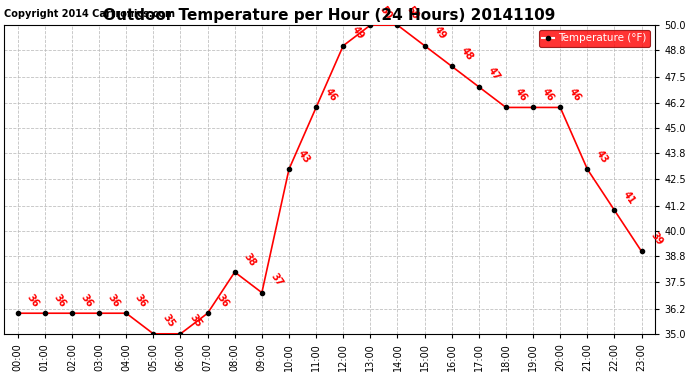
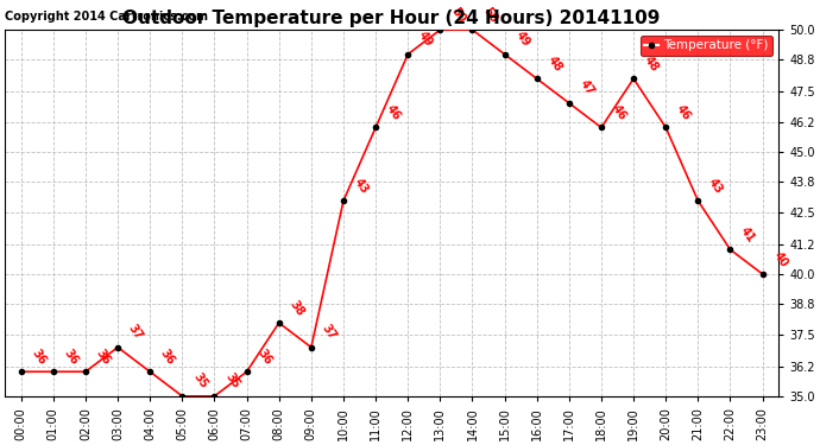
03:00: 36 -> 37
19:00: 46 -> 48
23:00: 39 -> 40
